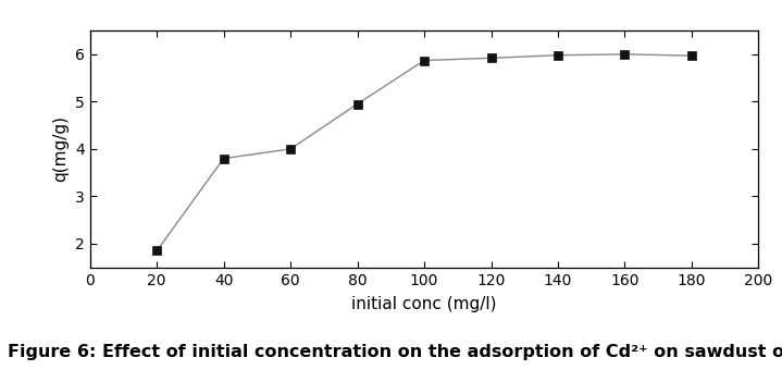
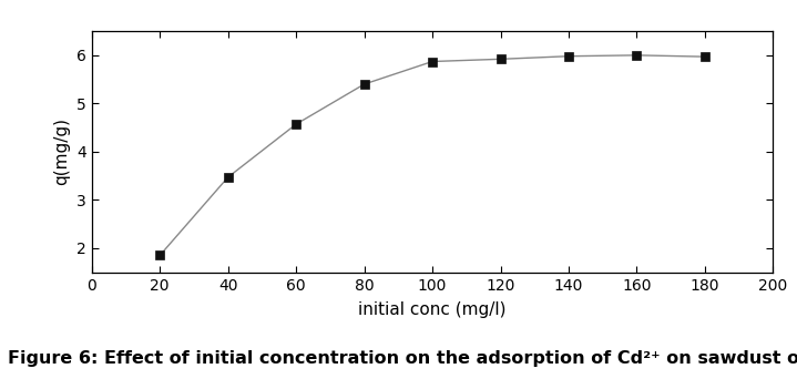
40: 3.80 -> 3.47
60: 4.00 -> 4.57
80: 4.95 -> 5.40
